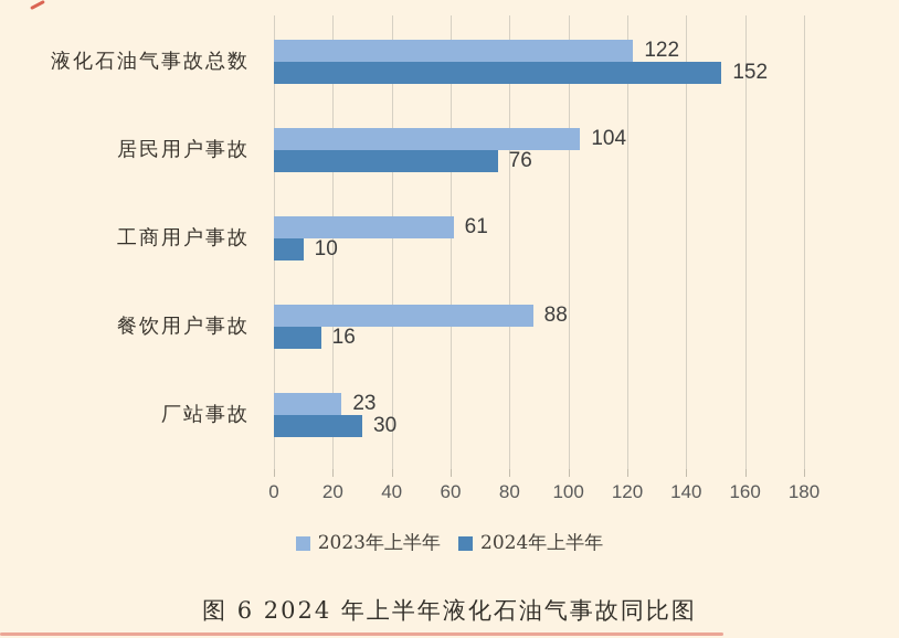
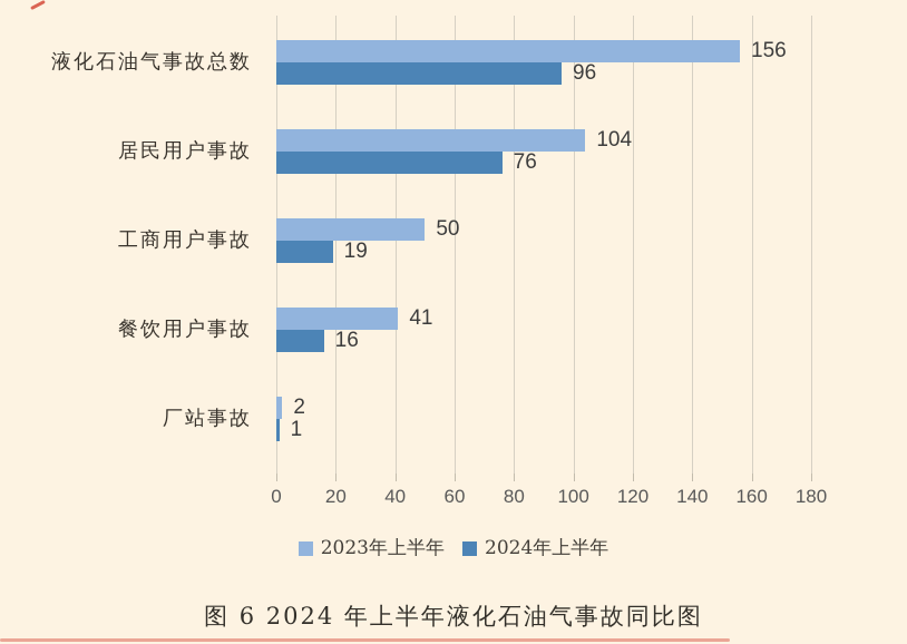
2023年上半年/液化石油气事故总数: 122 -> 156
2024年上半年/液化石油气事故总数: 152 -> 96
2023年上半年/工商用户事故: 61 -> 50
2024年上半年/工商用户事故: 10 -> 19
2023年上半年/餐饮用户事故: 88 -> 41
2023年上半年/厂站事故: 23 -> 2
2024年上半年/厂站事故: 30 -> 1
